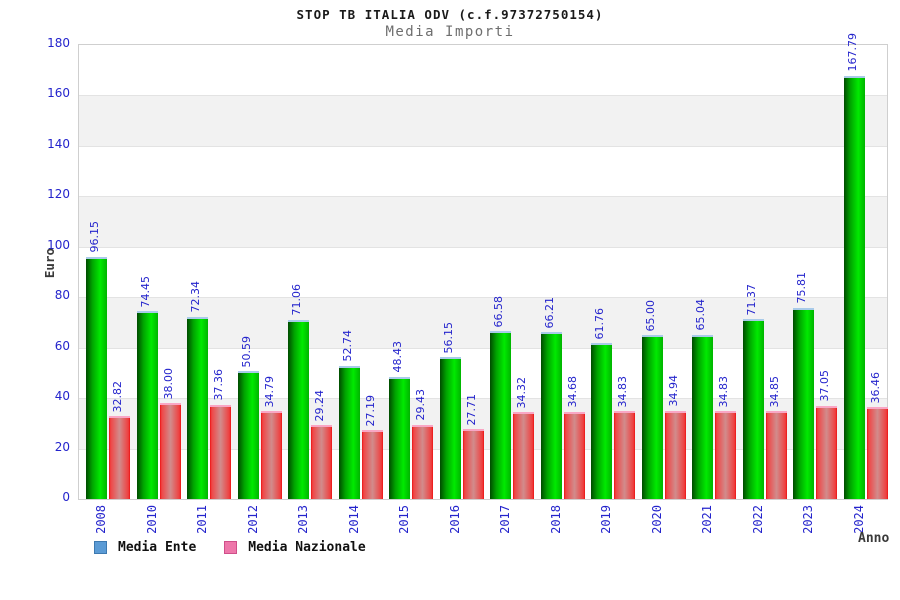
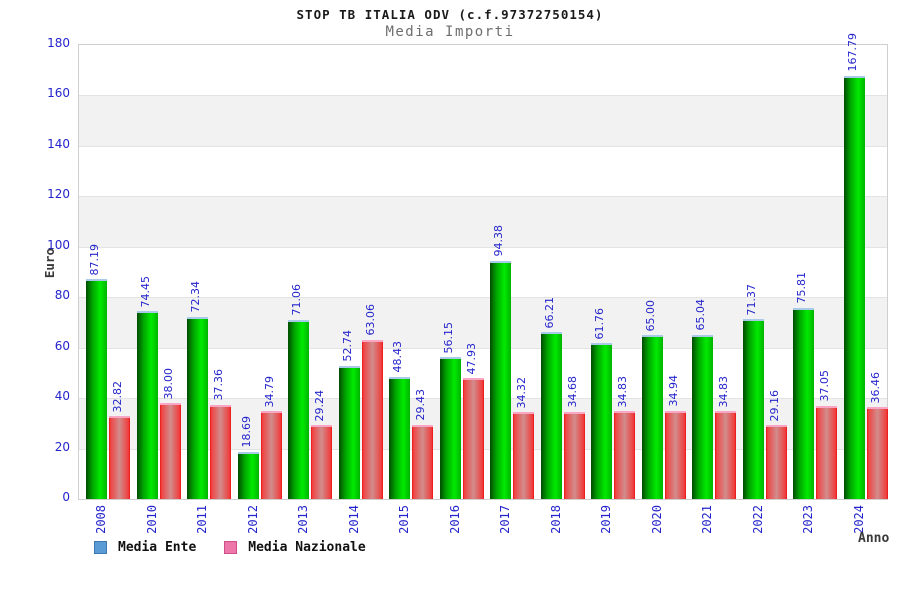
Media Ente/2008: 96.15 -> 87.19
Media Ente/2012: 50.59 -> 18.69
Media Nazionale/2014: 27.19 -> 63.06
Media Nazionale/2016: 27.71 -> 47.93
Media Ente/2017: 66.58 -> 94.38
Media Nazionale/2022: 34.85 -> 29.16
